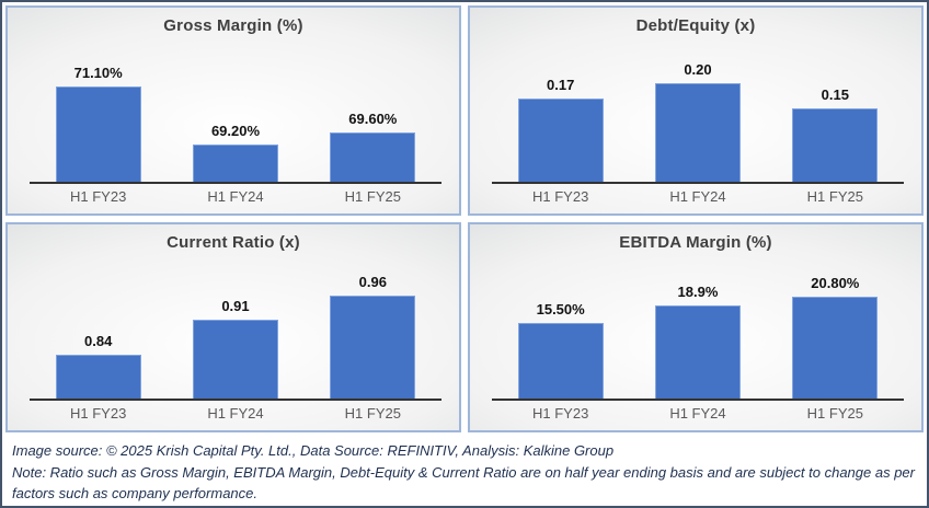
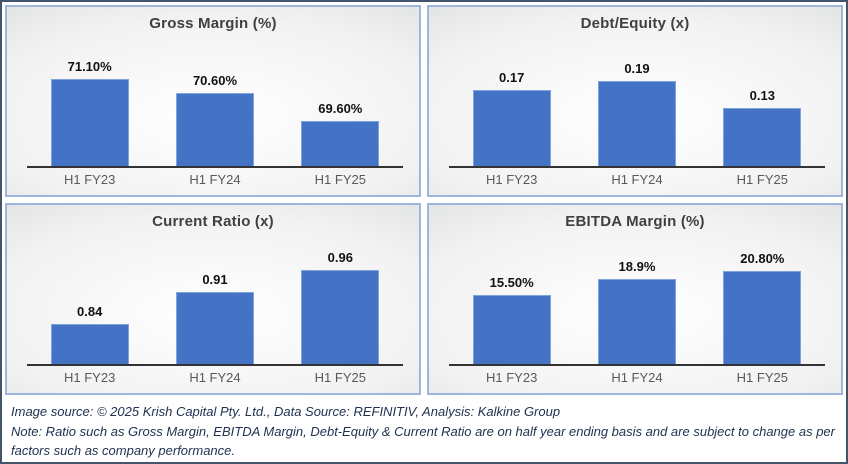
Gross Margin (%)/H1 FY24: 69.20% -> 70.60%
Debt/Equity (x)/H1 FY24: 0.20 -> 0.19
Debt/Equity (x)/H1 FY25: 0.15 -> 0.13
